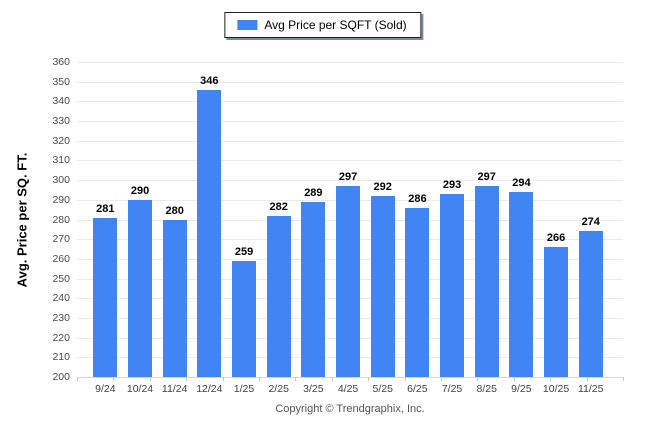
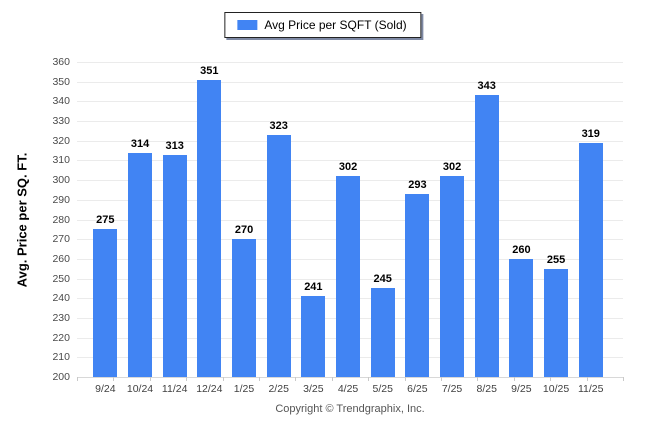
9/24: 281 -> 275
10/24: 290 -> 314
11/24: 280 -> 313
12/24: 346 -> 351
1/25: 259 -> 270
2/25: 282 -> 323
3/25: 289 -> 241
4/25: 297 -> 302
5/25: 292 -> 245
6/25: 286 -> 293
7/25: 293 -> 302
8/25: 297 -> 343
9/25: 294 -> 260
10/25: 266 -> 255
11/25: 274 -> 319
